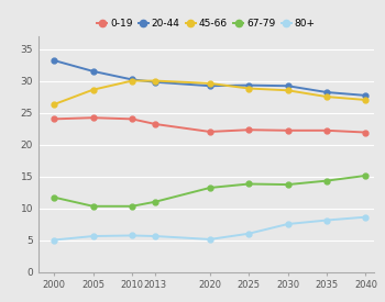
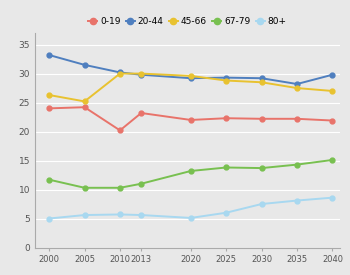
45-66/2005: 28.6 -> 25.2
0-19/2010: 24.0 -> 20.2
20-44/2040: 27.7 -> 29.8
